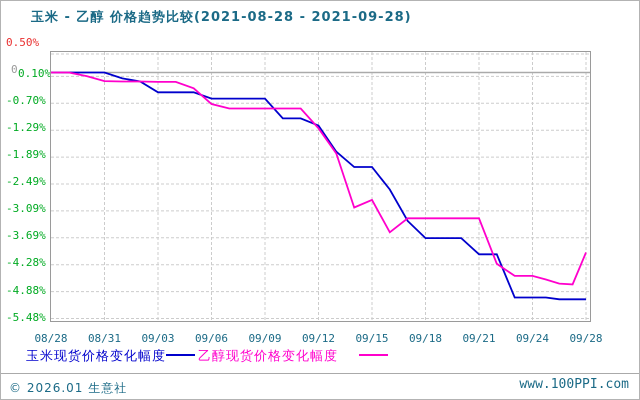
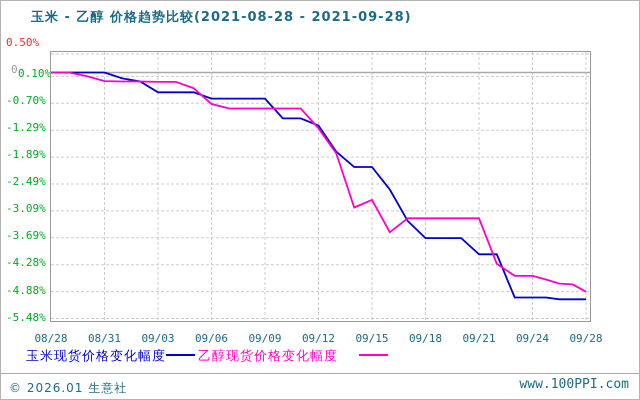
乙醇现货价格变化幅度/09/28: -4.0% -> -4.9%
